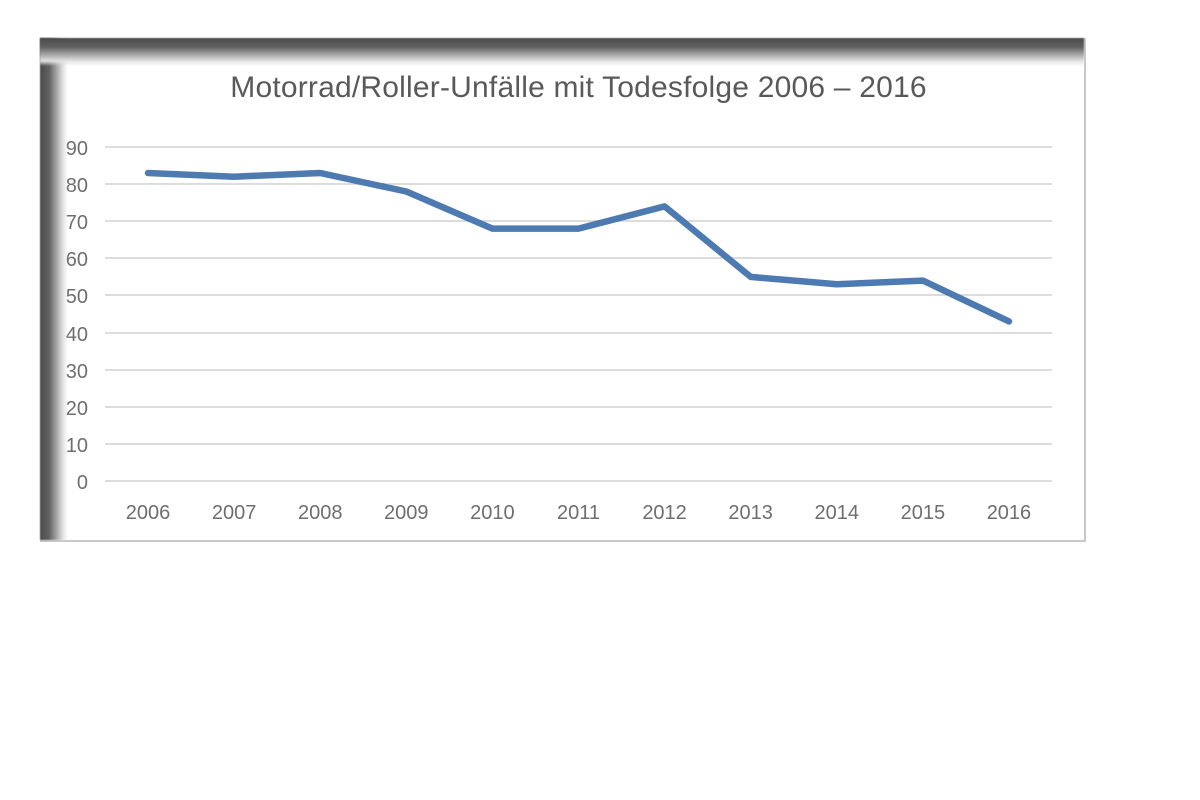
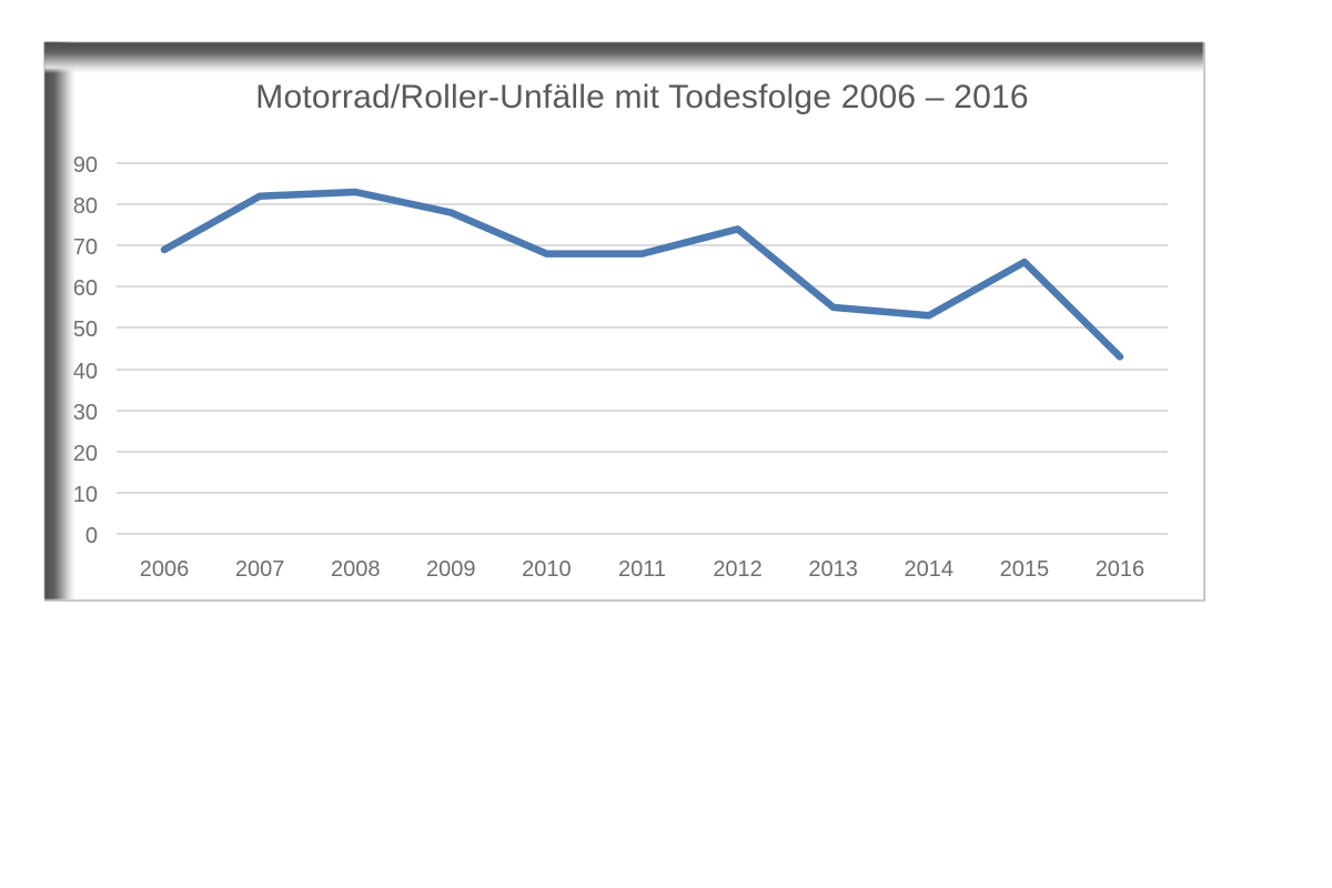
2006: 83 -> 69
2015: 54 -> 66
